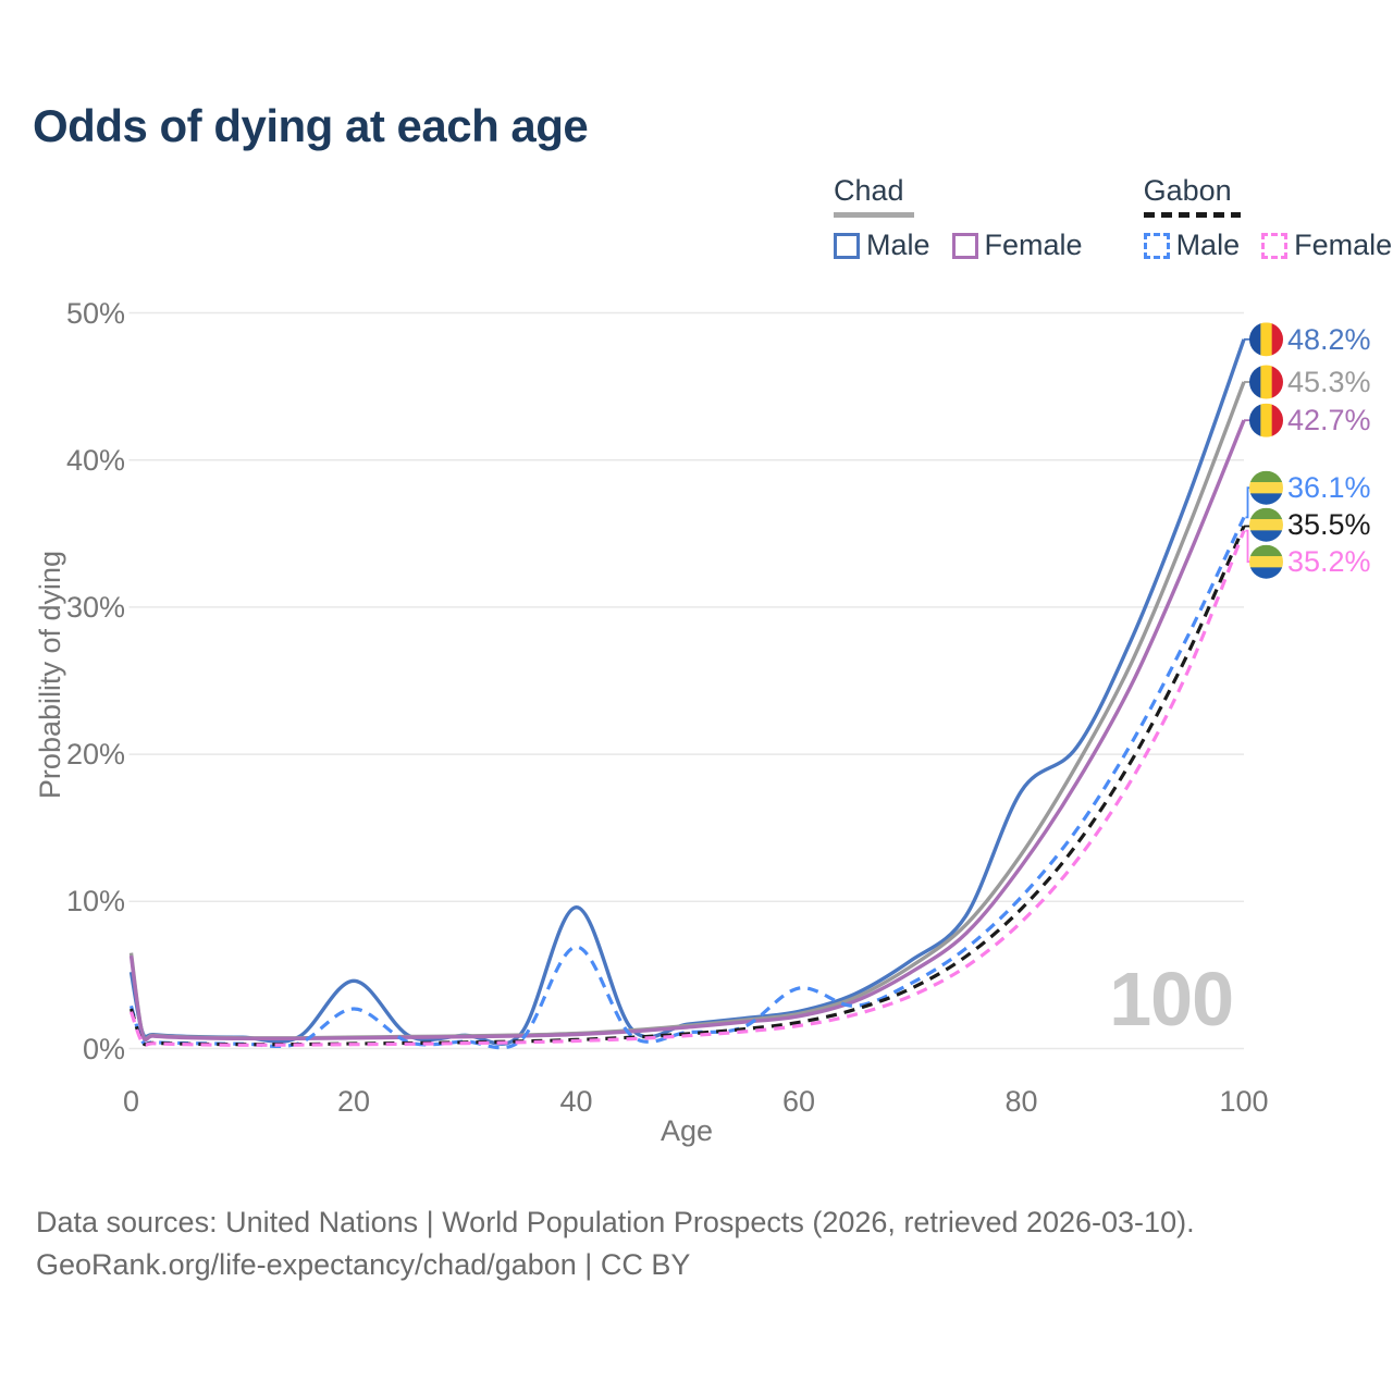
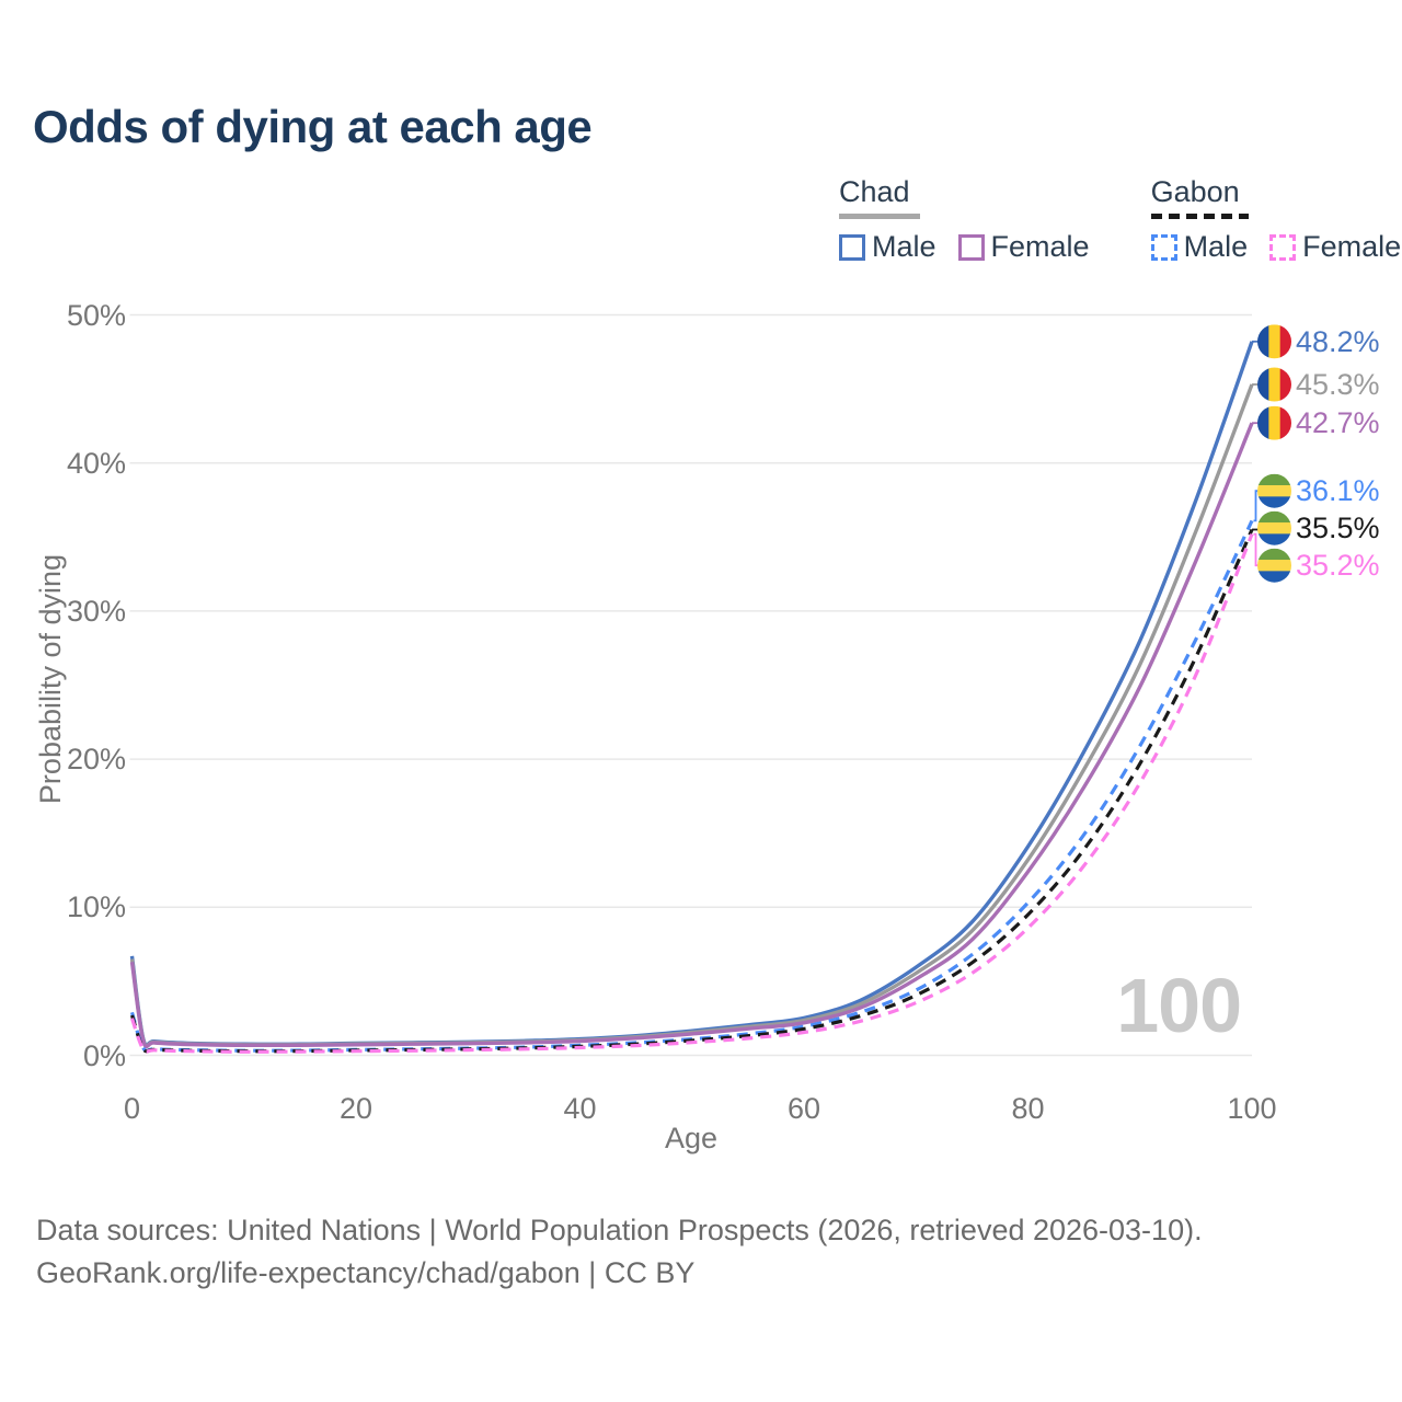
Chad Male/0: 5.2% -> 6.7%
Chad Male/20: 4.6% -> 0.8%
Gabon Male/20: 2.7% -> 0.4%
Chad Male/40: 9.6% -> 1.1%
Gabon Male/40: 6.9% -> 0.7%
Gabon Male/60: 4.1% -> 1.9%
Chad Male/80: 17.5% -> 14.1%
